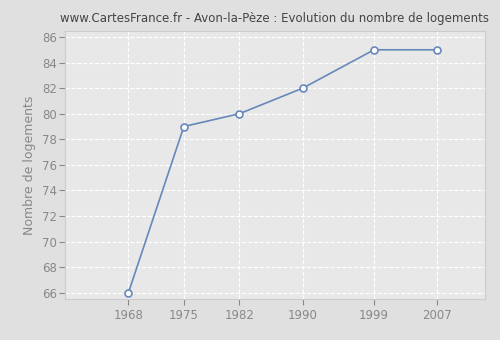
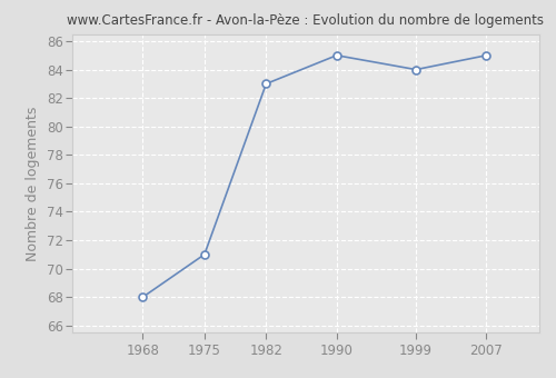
1968: 66 -> 68
1975: 79 -> 71
1982: 80 -> 83
1990: 82 -> 85
1999: 85 -> 84
